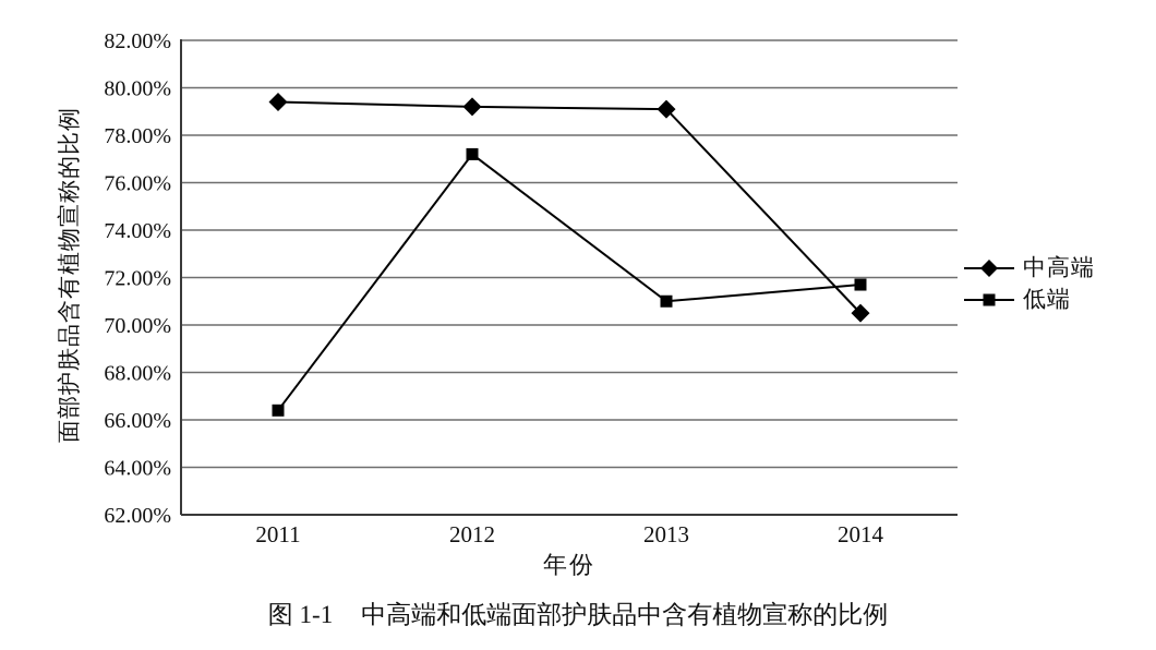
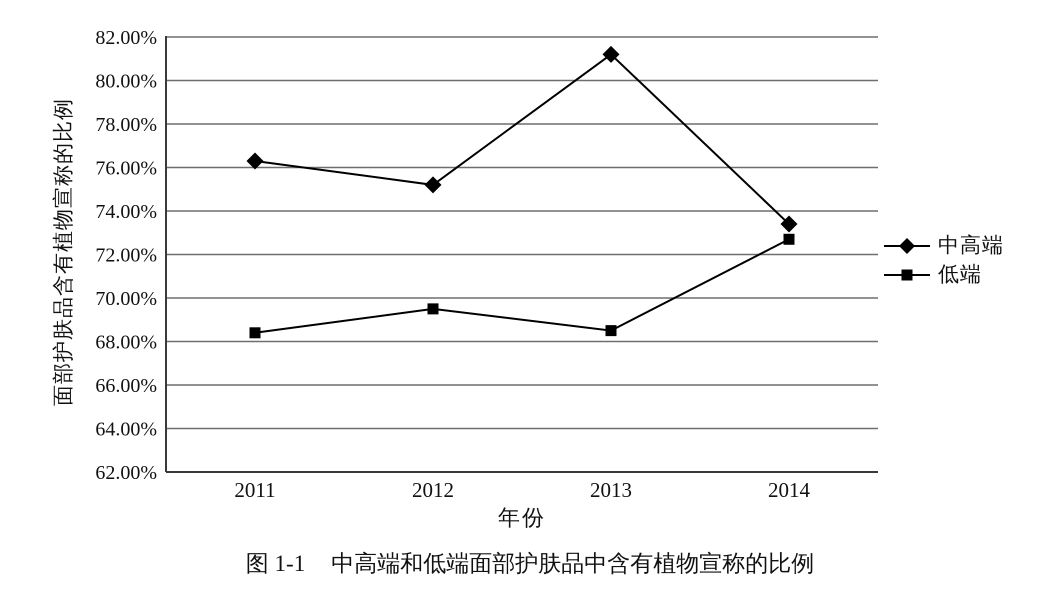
中高端/2011: 79.4% -> 76.3%
低端/2011: 66.4% -> 68.4%
中高端/2012: 79.2% -> 75.2%
低端/2012: 77.2% -> 69.5%
中高端/2013: 79.1% -> 81.2%
低端/2013: 71.0% -> 68.5%
中高端/2014: 70.5% -> 73.4%
低端/2014: 71.7% -> 72.7%
